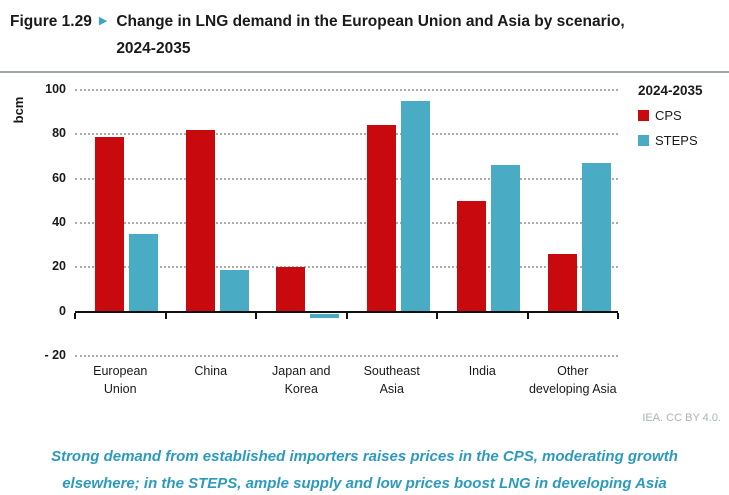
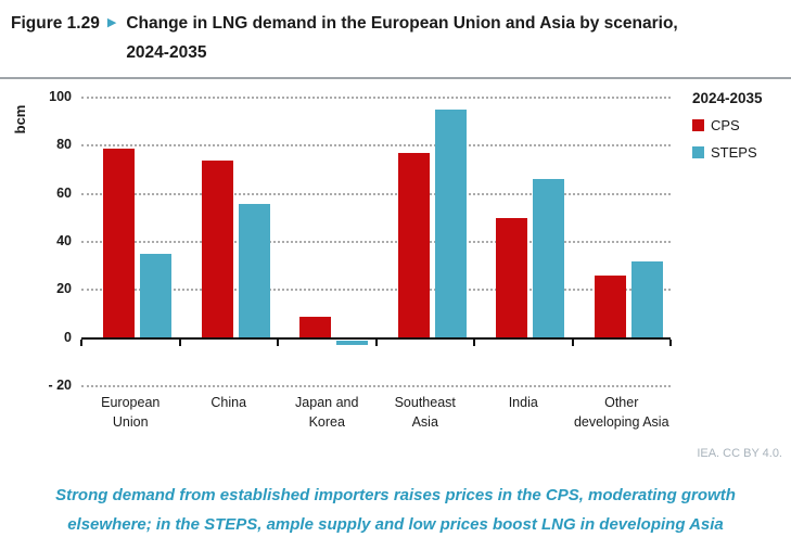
CPS/China: 82 -> 74
STEPS/China: 19 -> 56
CPS/Japan and Korea: 20 -> 9
CPS/Southeast Asia: 84 -> 77
STEPS/Other developing Asia: 67 -> 32
